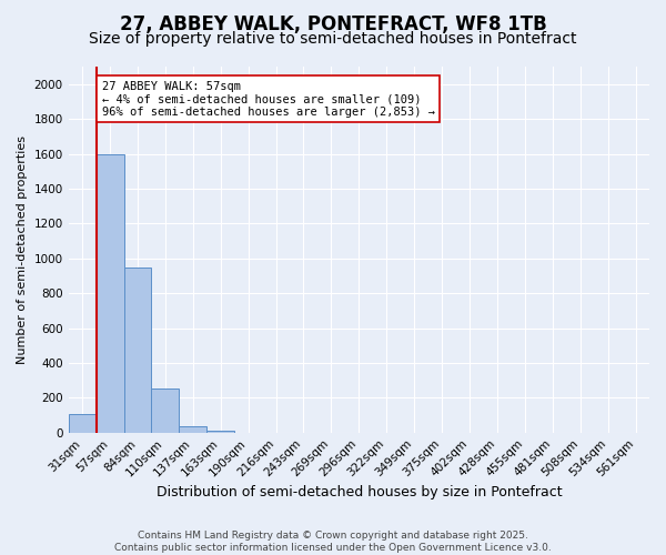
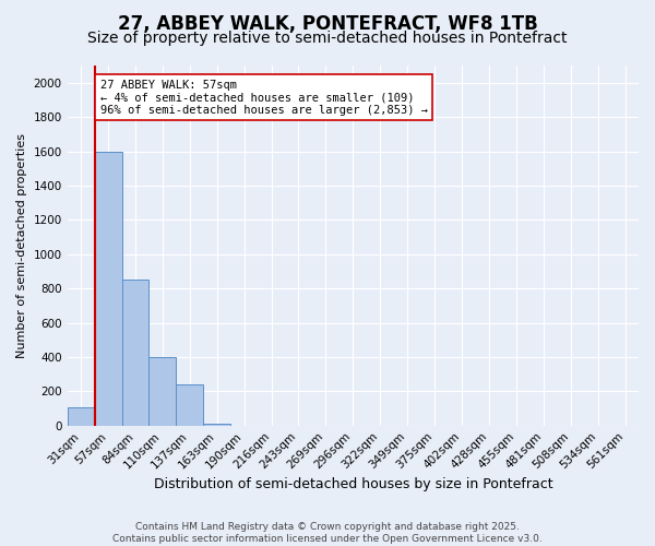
84sqm: 950 -> 850
110sqm: 260 -> 400
137sqm: 40 -> 240
